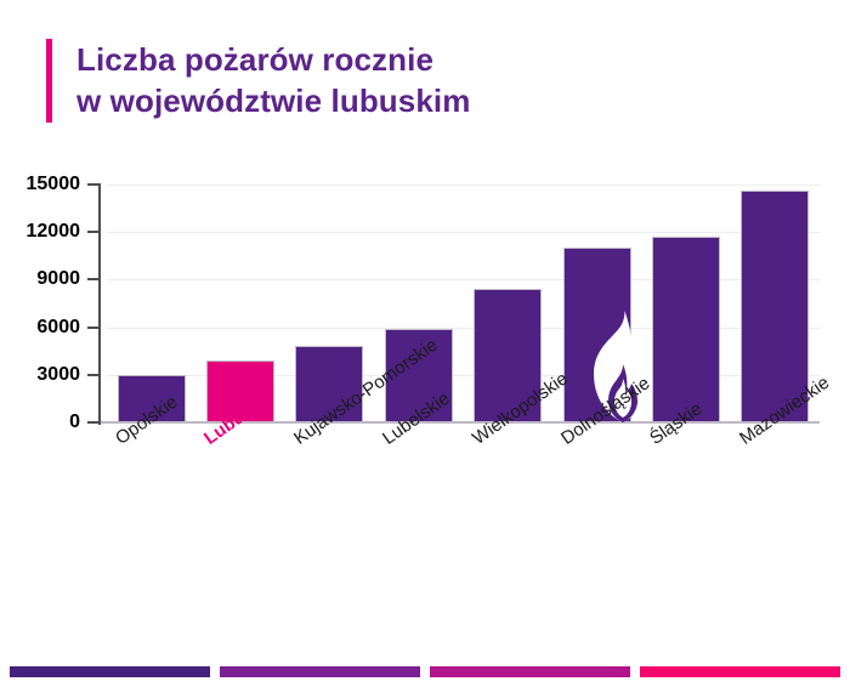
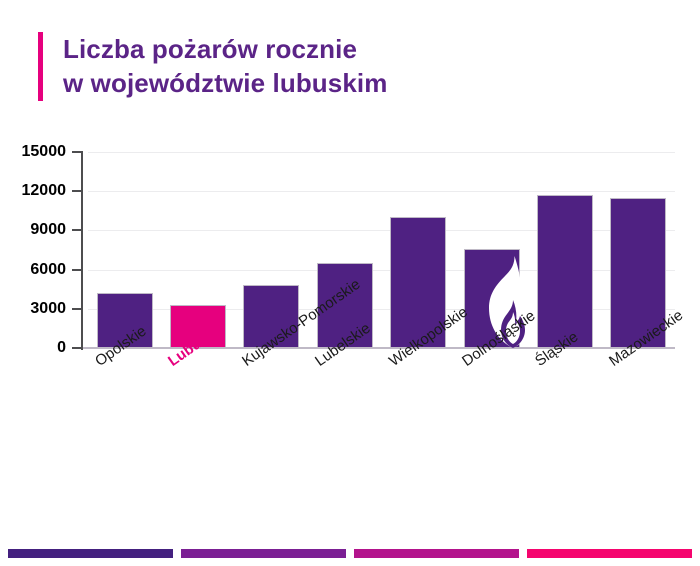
Opolskie: 3000 -> 4200
Lubuskie: 3900 -> 3300
Lubelskie: 5900 -> 6500
Wielkopolskie: 8400 -> 10000
Dolnośląskie: 11000 -> 7600
Mazowieckie: 14600 -> 11500
